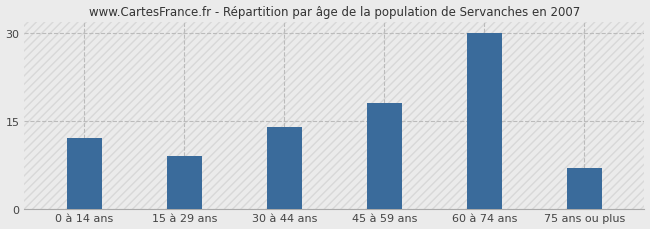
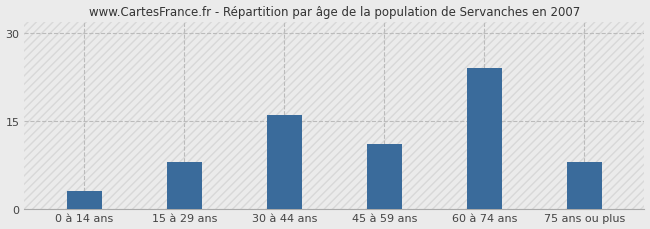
0 à 14 ans: 12 -> 3
15 à 29 ans: 9 -> 8
30 à 44 ans: 14 -> 16
45 à 59 ans: 18 -> 11
60 à 74 ans: 30 -> 24
75 ans ou plus: 7 -> 8
